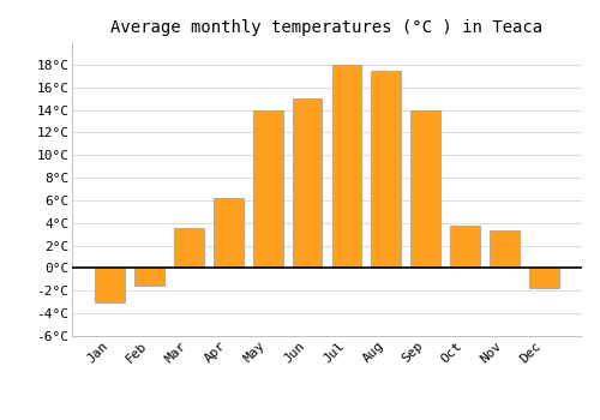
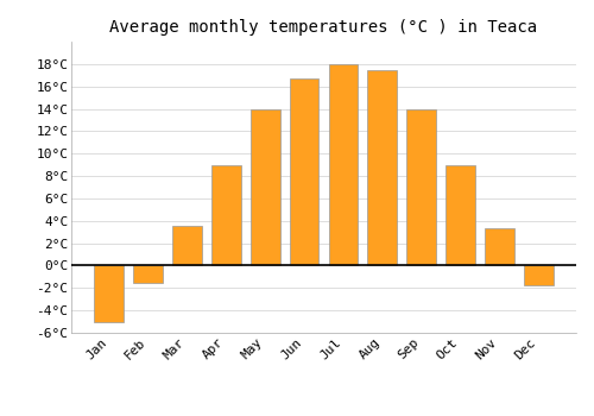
Jan: -3.0°C -> -5.0°C
Apr: 6.2°C -> 9.0°C
Jun: 15.0°C -> 16.7°C
Oct: 3.8°C -> 9.0°C
